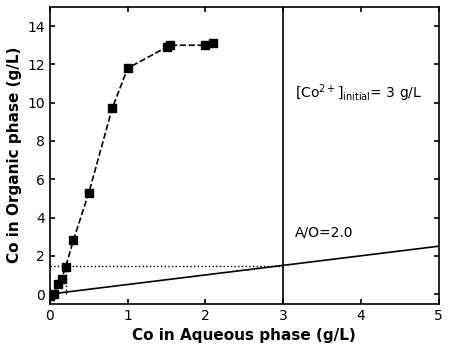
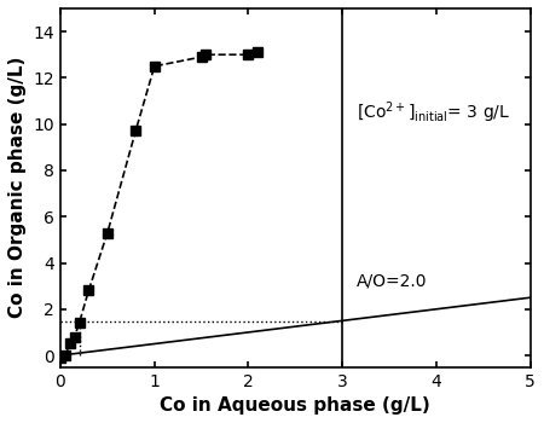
1: 11.8 -> 12.5
